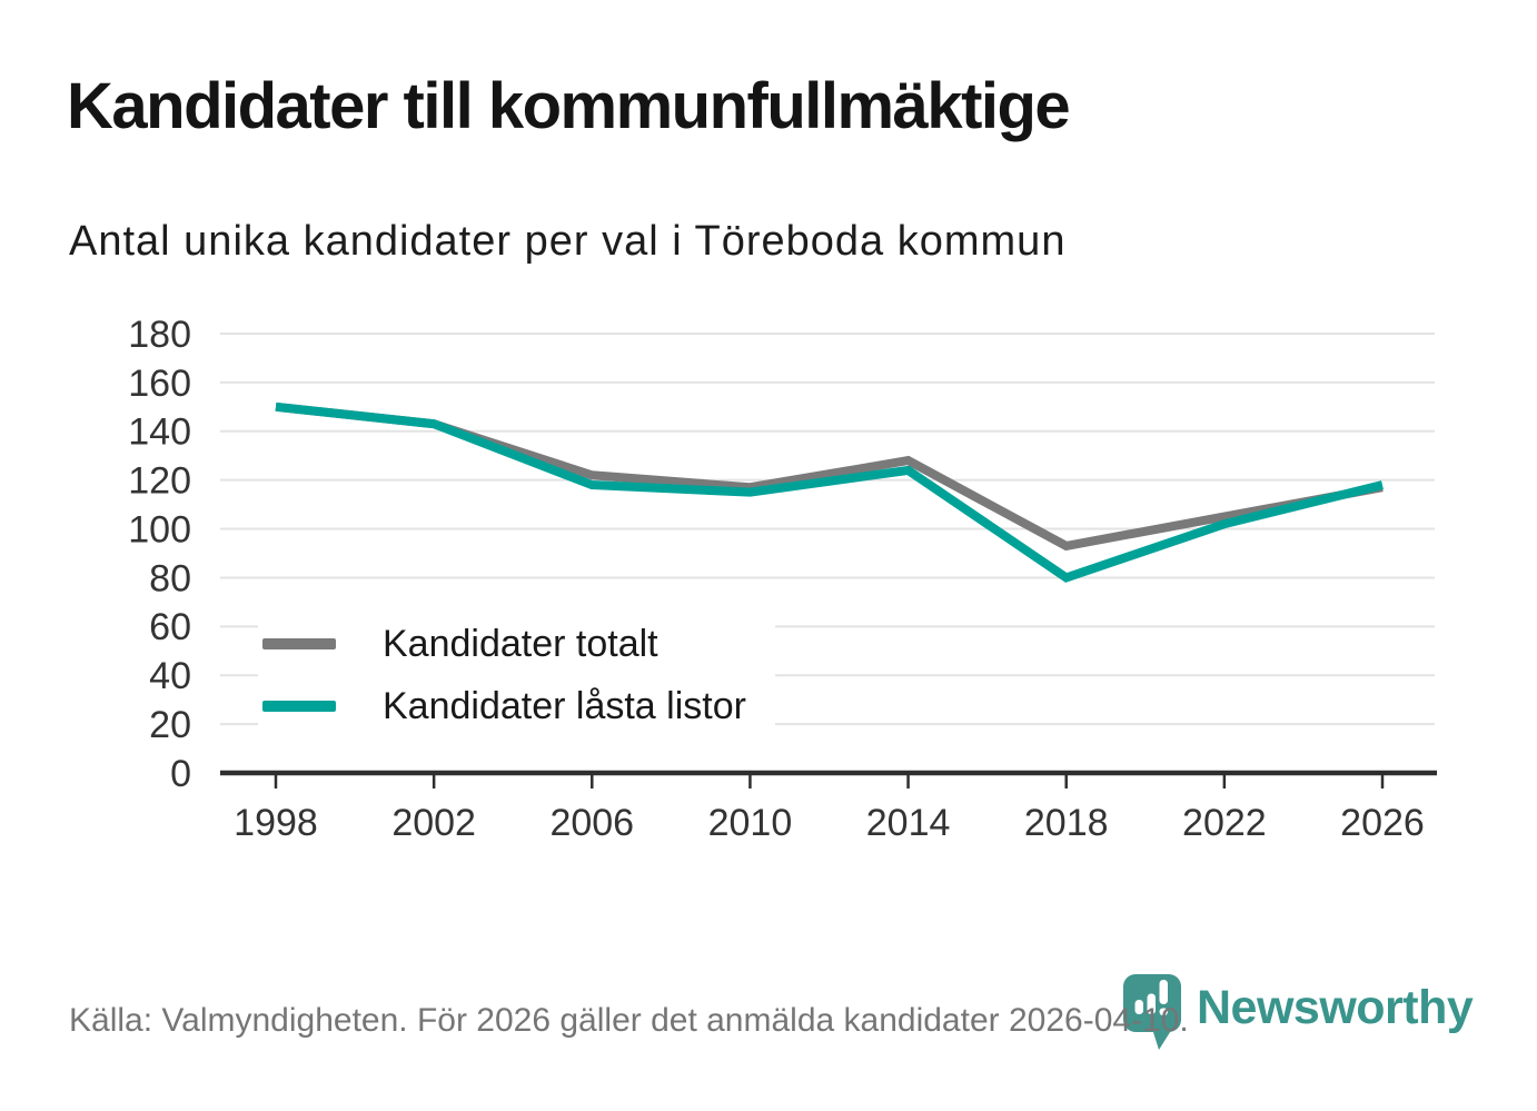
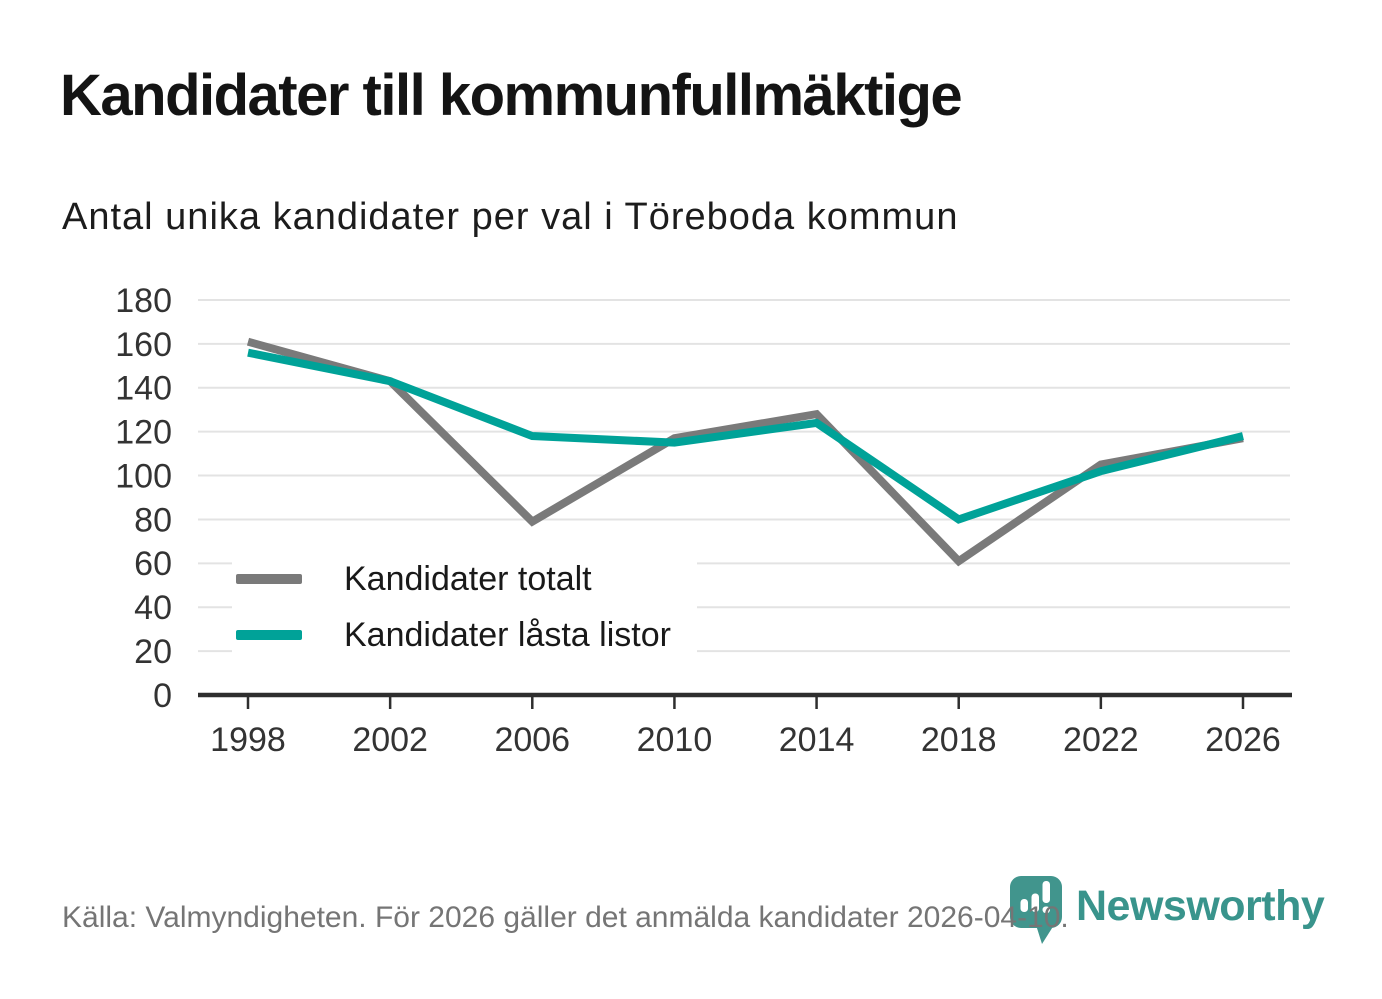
Kandidater totalt/1998: 150 -> 161
Kandidater låsta listor/1998: 150 -> 156
Kandidater totalt/2006: 122 -> 79
Kandidater totalt/2018: 93 -> 61
